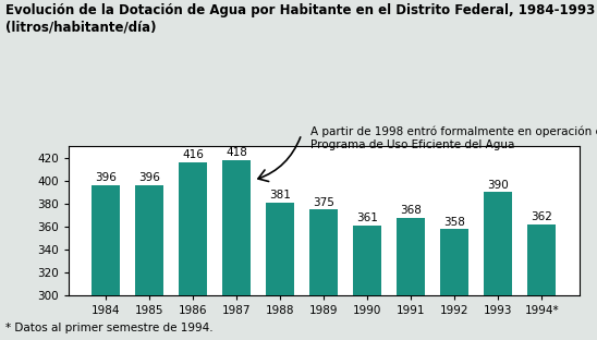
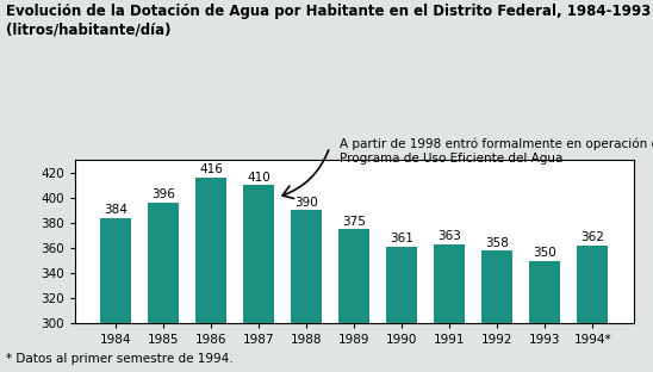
1984: 396 -> 384
1987: 418 -> 410
1988: 381 -> 390
1991: 368 -> 363
1993: 390 -> 350
